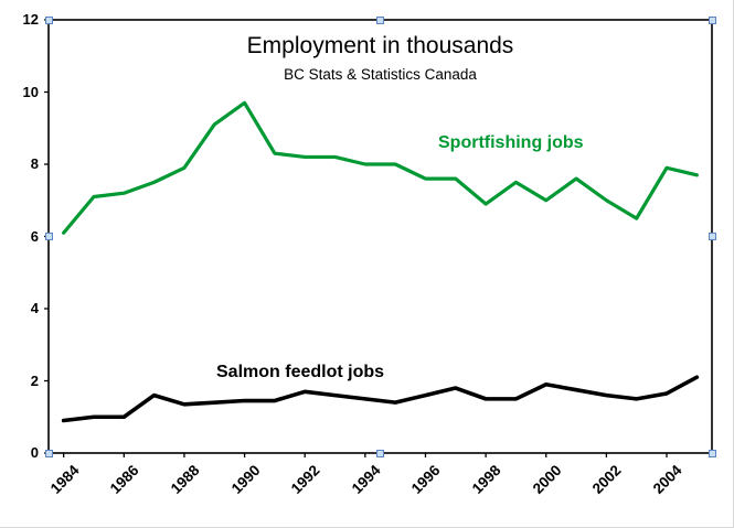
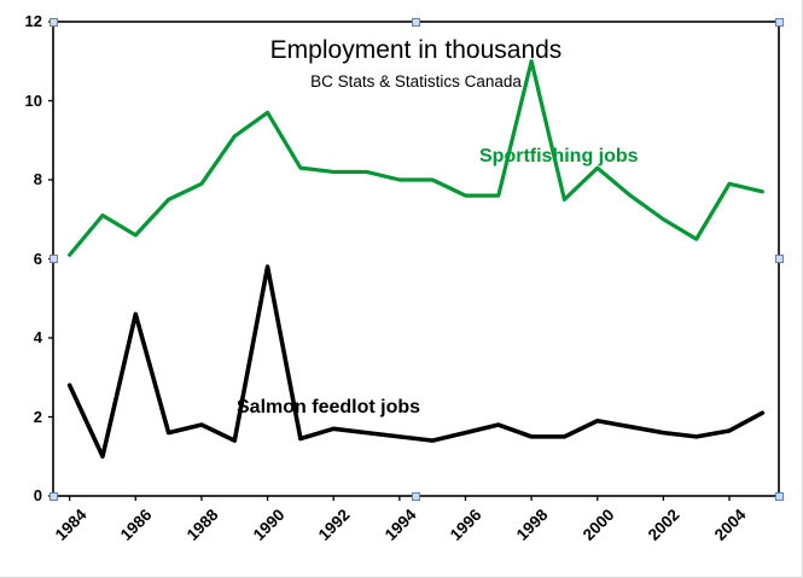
Salmon feedlot jobs/1984: 0.9 -> 2.8
Sportfishing jobs/1986: 7.2 -> 6.6
Salmon feedlot jobs/1986: 1.0 -> 4.6
Salmon feedlot jobs/1988: 1.4 -> 1.8
Salmon feedlot jobs/1990: 1.4 -> 5.8
Sportfishing jobs/1998: 6.9 -> 11.0
Sportfishing jobs/2000: 7.0 -> 8.3
